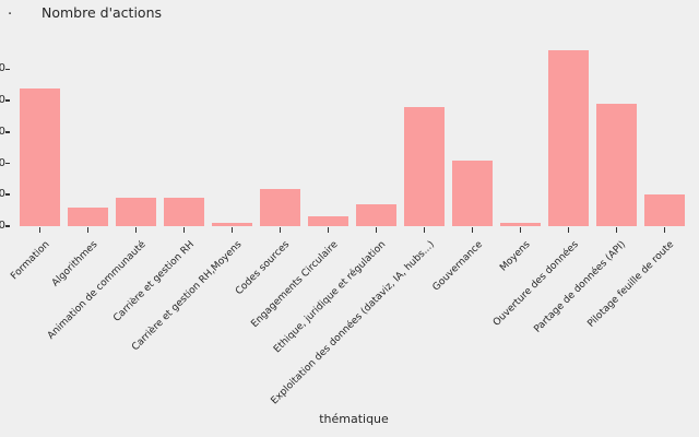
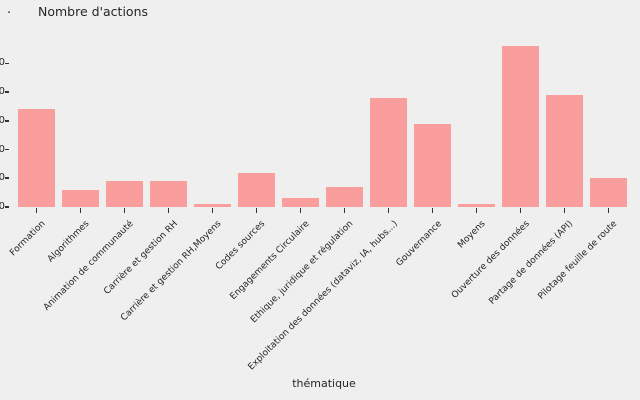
Formation: 44 -> 34
Gouvernance: 21 -> 29
